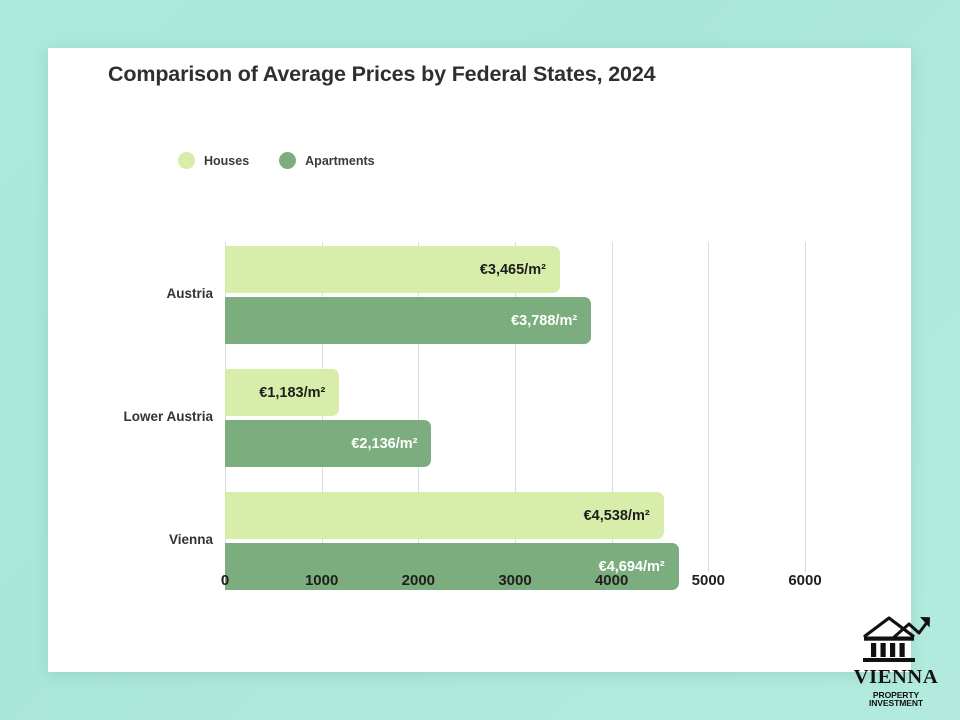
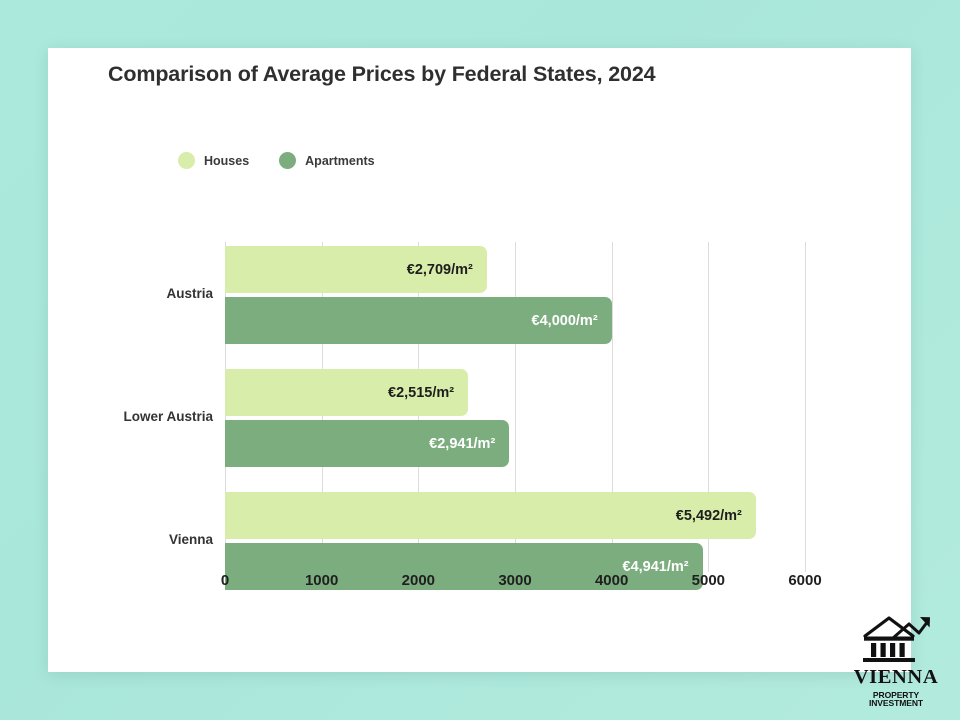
Houses/Austria: 3,465 -> 2,709
Apartments/Austria: 3,788 -> 4,000
Houses/Lower Austria: 1,183 -> 2,515
Apartments/Lower Austria: 2,136 -> 2,941
Houses/Vienna: 4,538 -> 5,492
Apartments/Vienna: 4,694 -> 4,941
